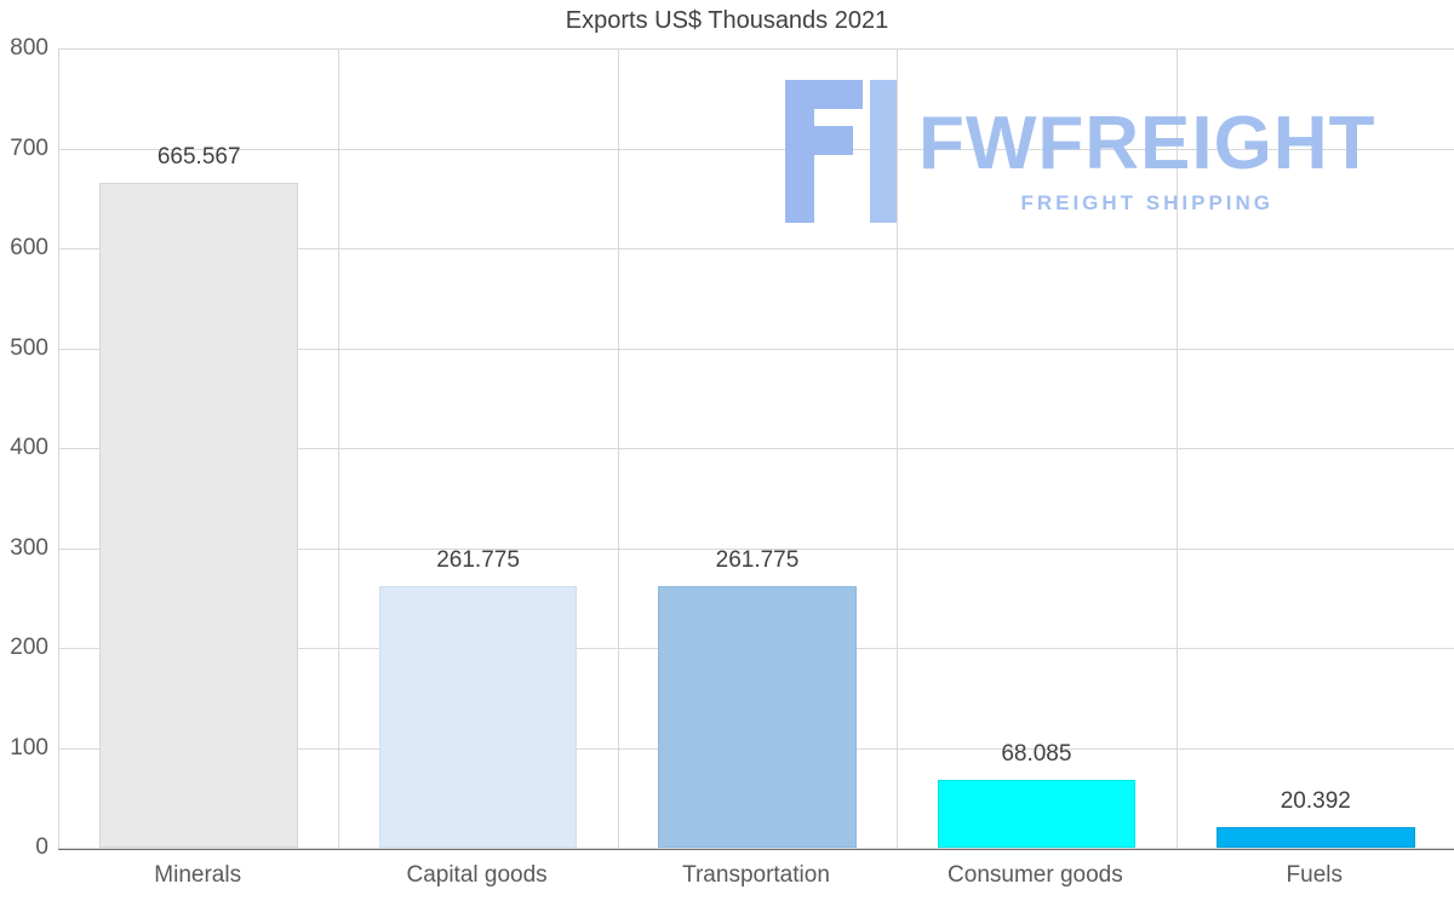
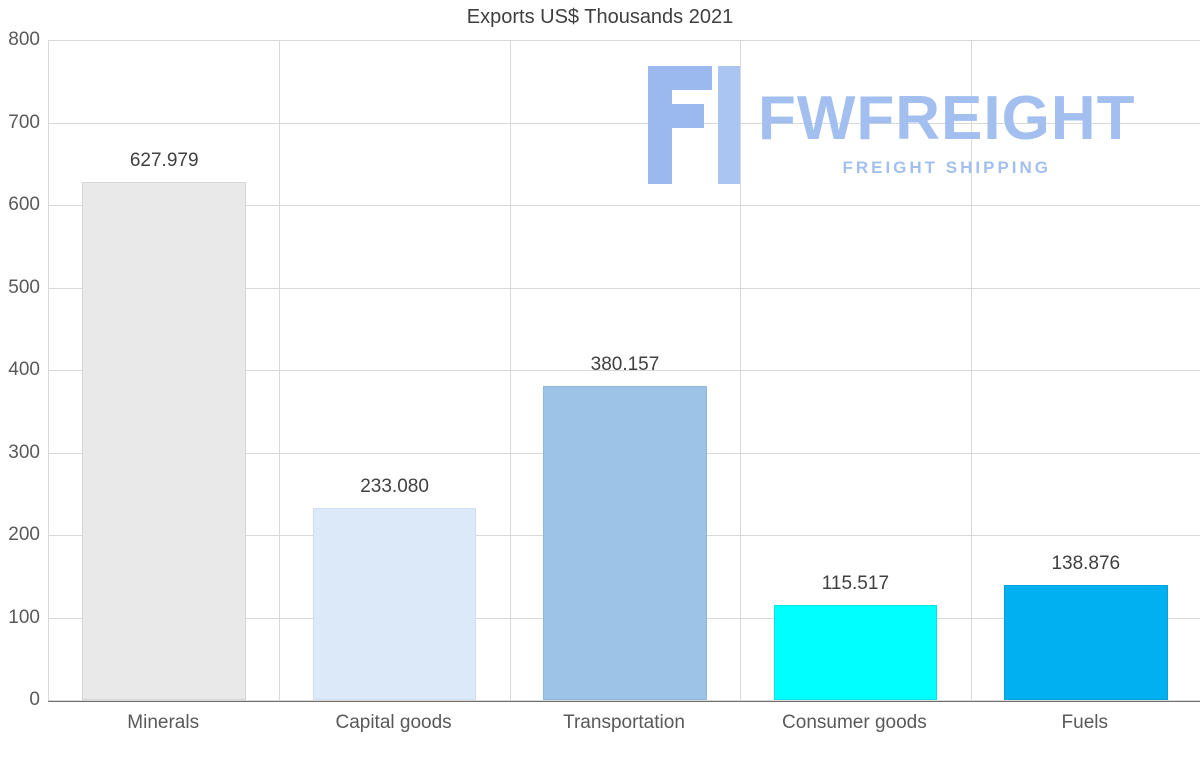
Minerals: 665.567 -> 627.979
Capital goods: 261.775 -> 233.080
Transportation: 261.775 -> 380.157
Consumer goods: 68.085 -> 115.517
Fuels: 20.392 -> 138.876
